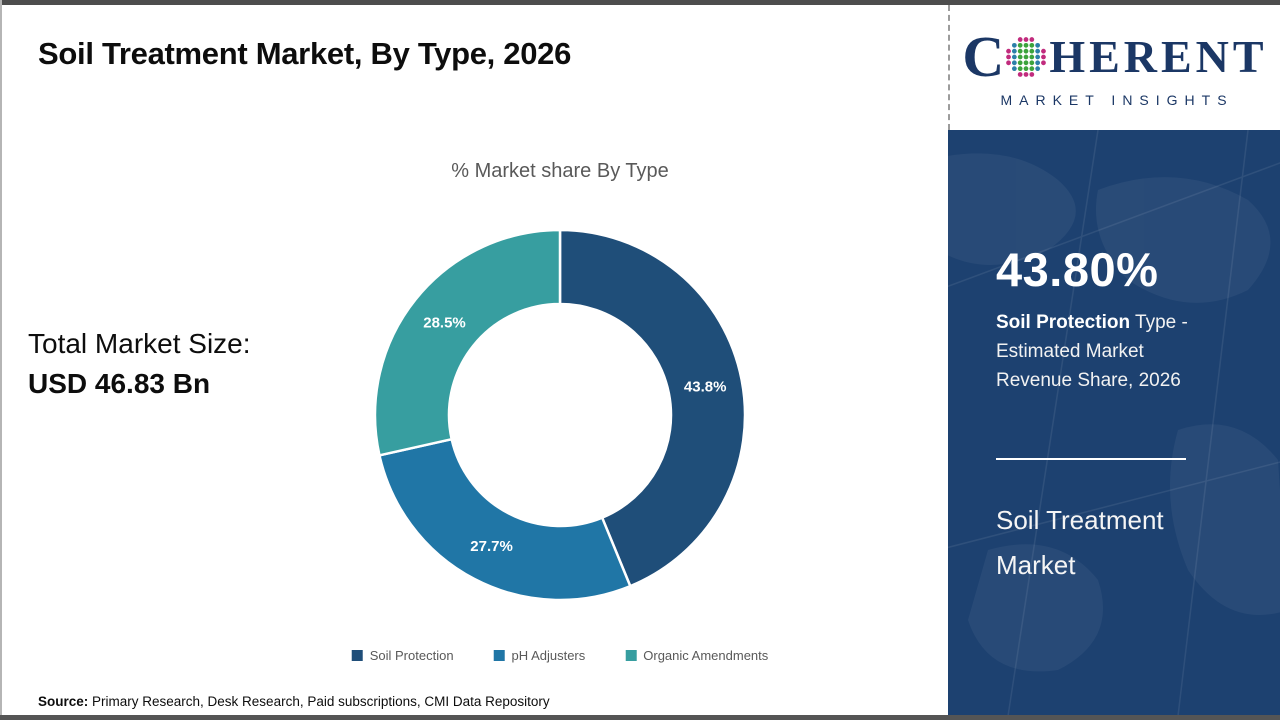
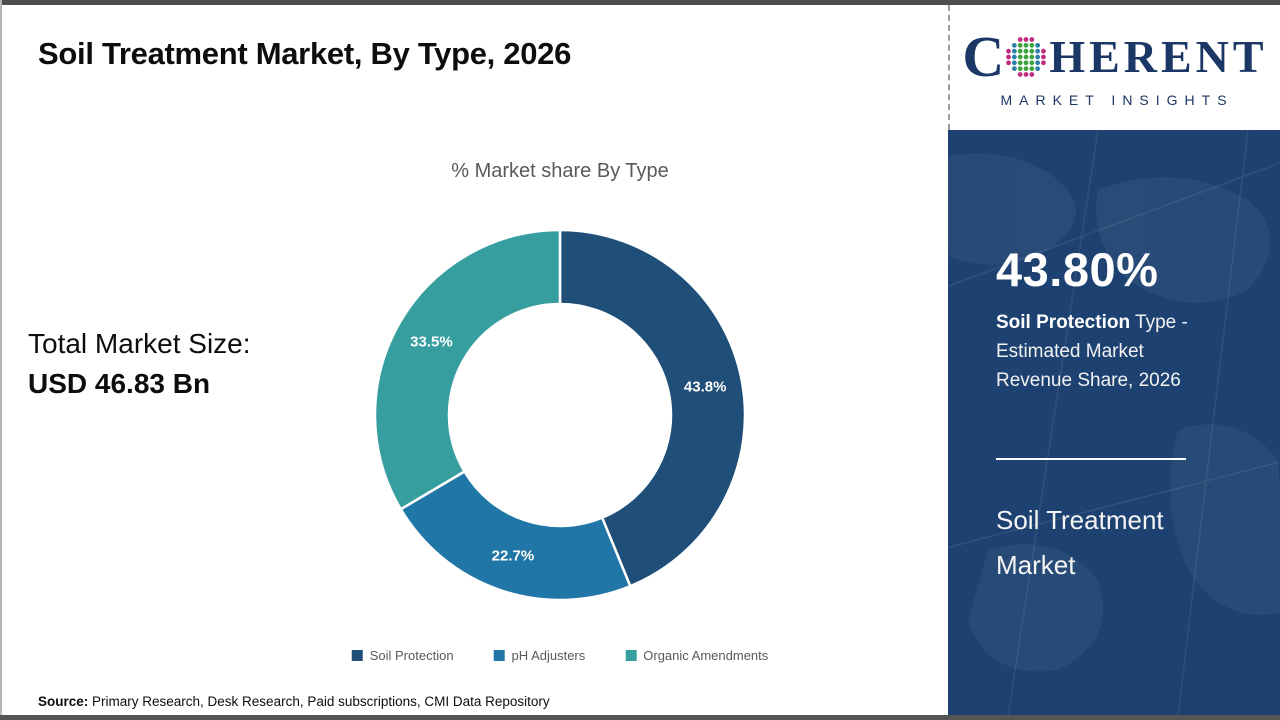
pH Adjusters: 27.7% -> 22.7%
Organic Amendments: 28.5% -> 33.5%
